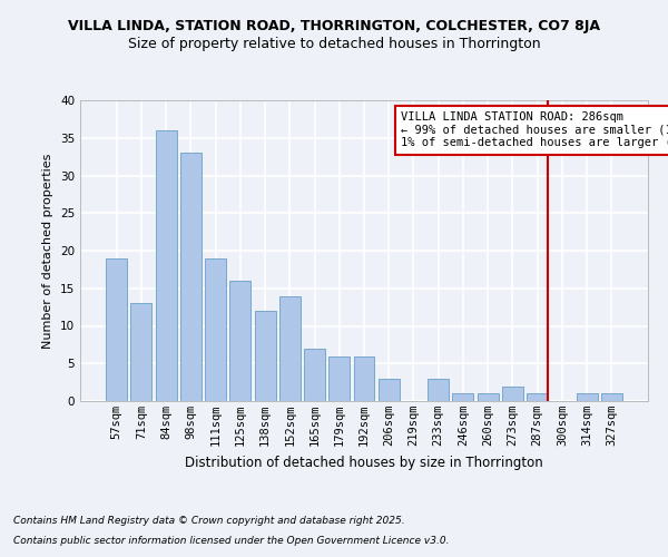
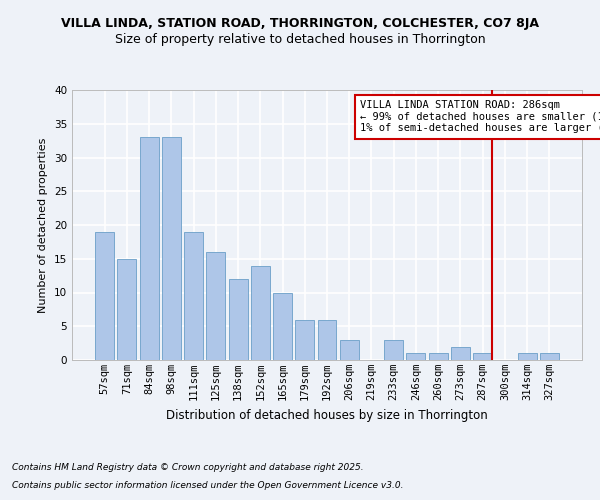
71sqm: 13 -> 15
84sqm: 36 -> 33
165sqm: 7 -> 10
